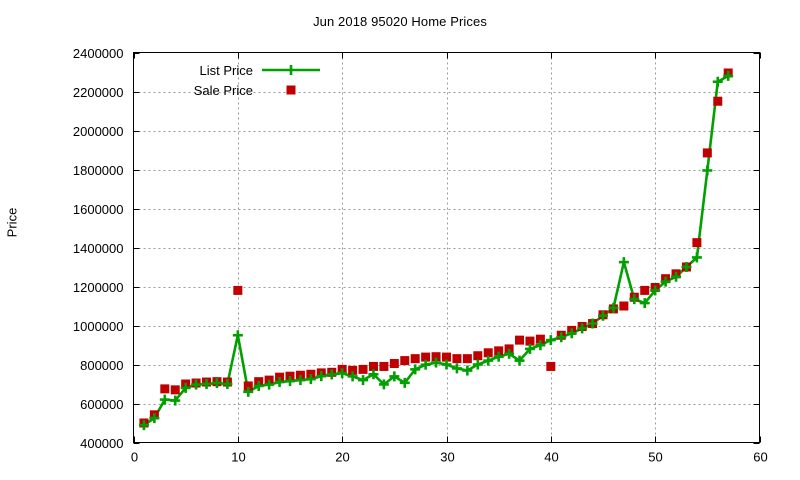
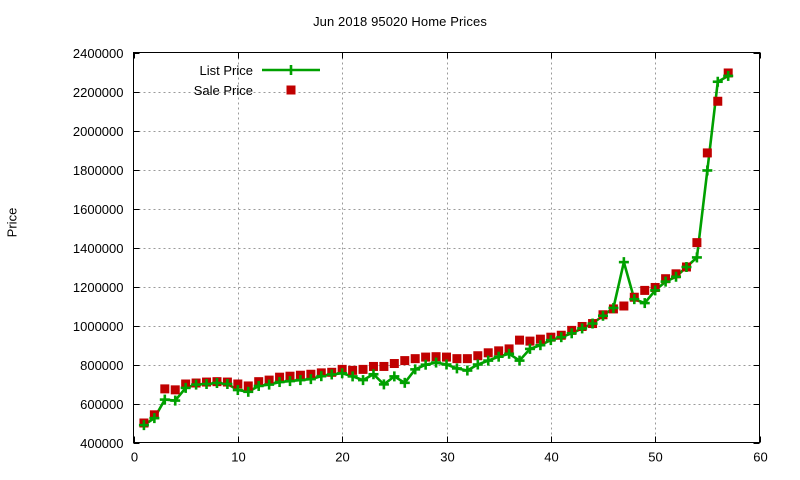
List Price/10: 950000 -> 670000
Sale Price/10: 1180000 -> 700000
Sale Price/40: 790000 -> 940000
